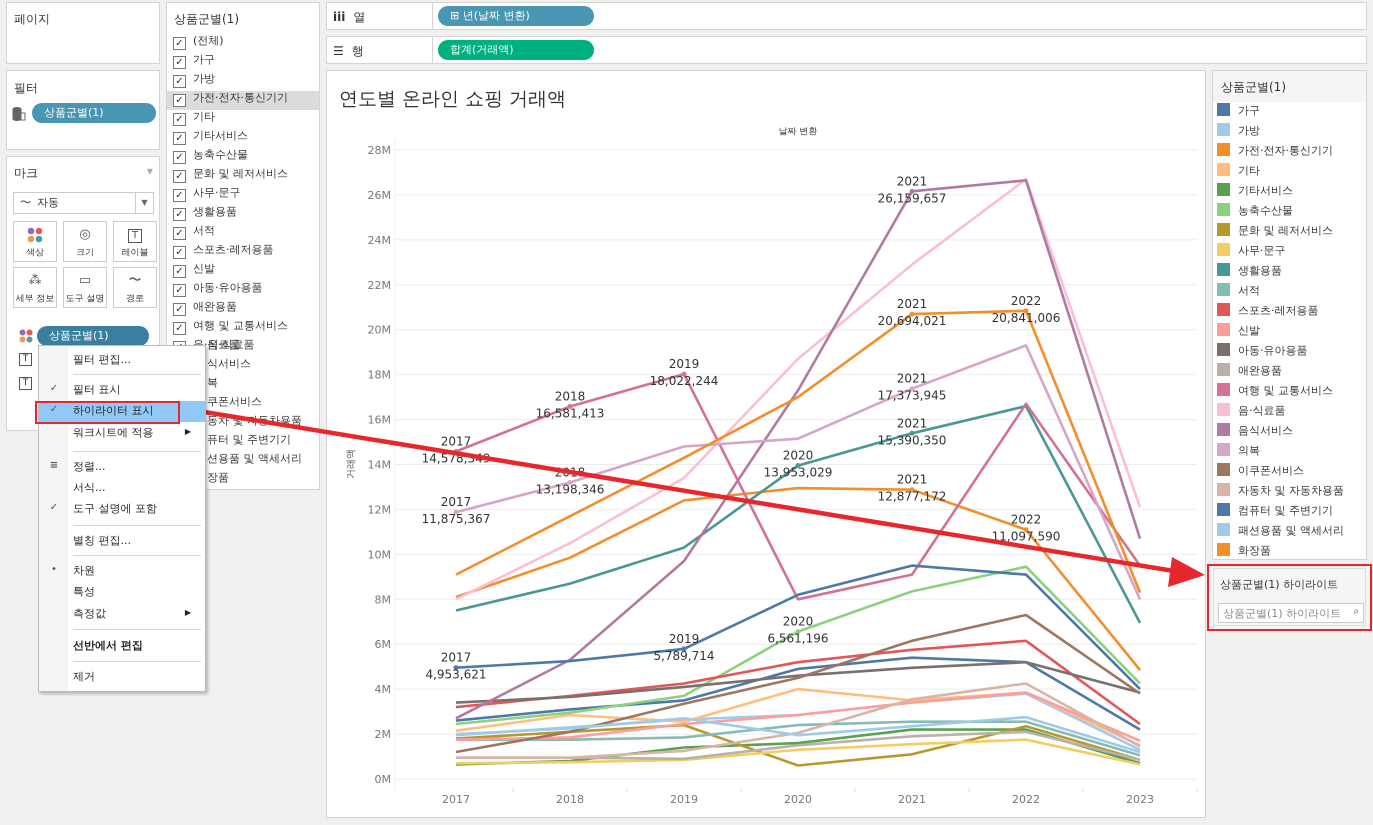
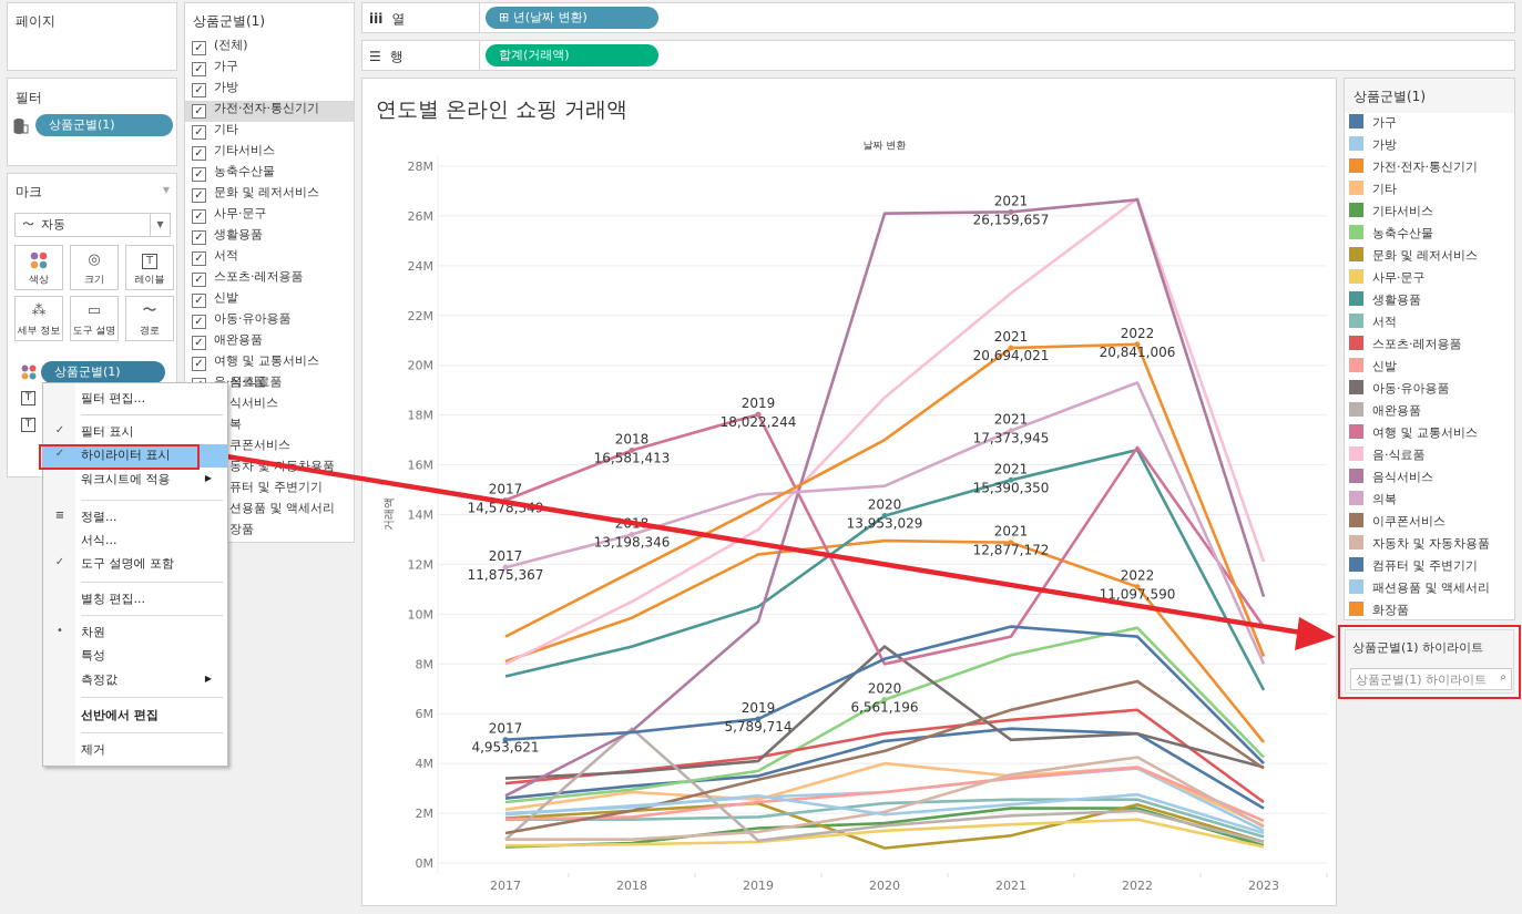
애완용품/2018: 1.0M -> 5.4M
아동·유아용품/2020: 4.6M -> 8.7M
음식서비스/2020: 17.3M -> 26.1M
